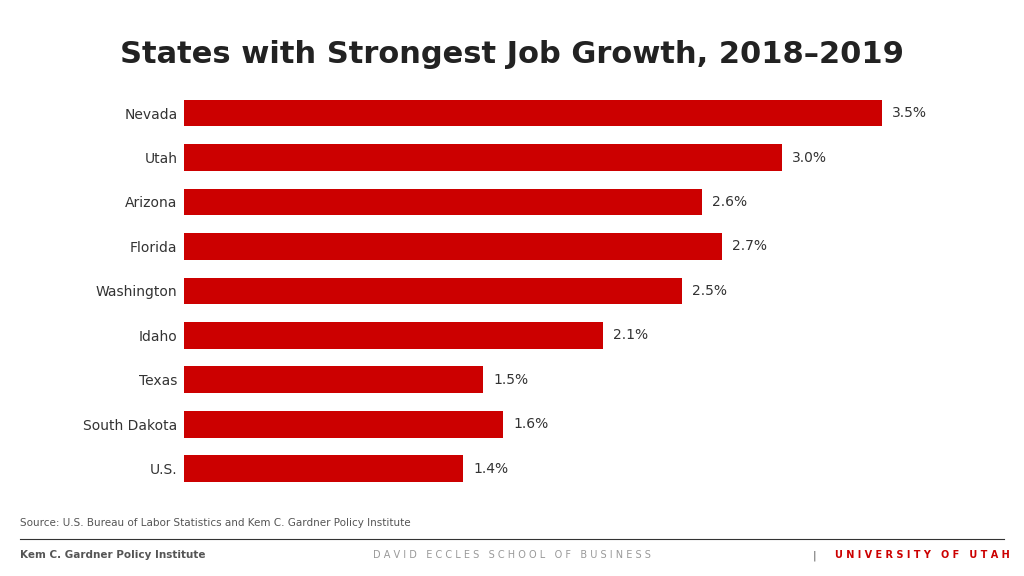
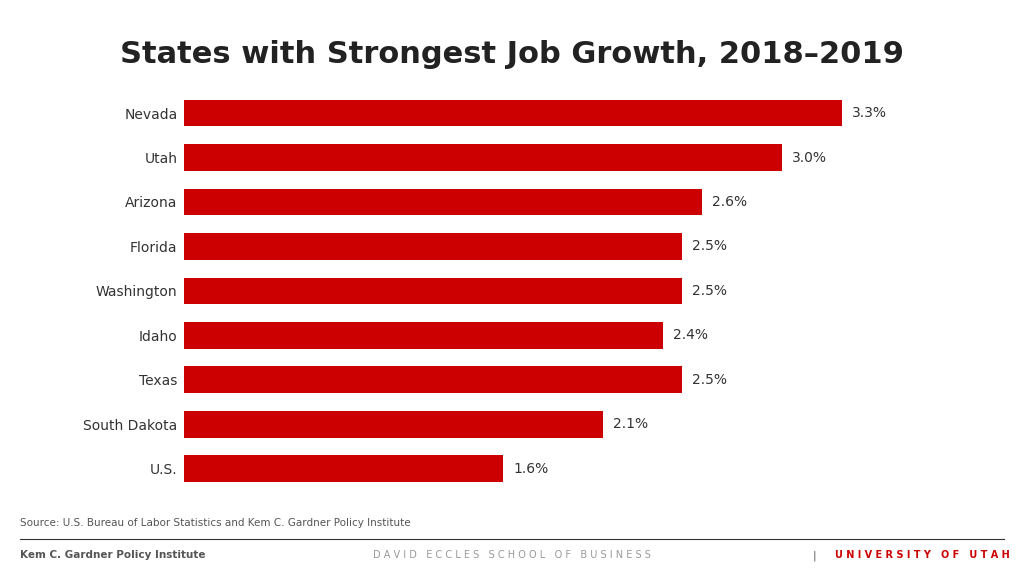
Nevada: 3.5% -> 3.3%
Florida: 2.7% -> 2.5%
Idaho: 2.1% -> 2.4%
Texas: 1.5% -> 2.5%
South Dakota: 1.6% -> 2.1%
U.S.: 1.4% -> 1.6%
